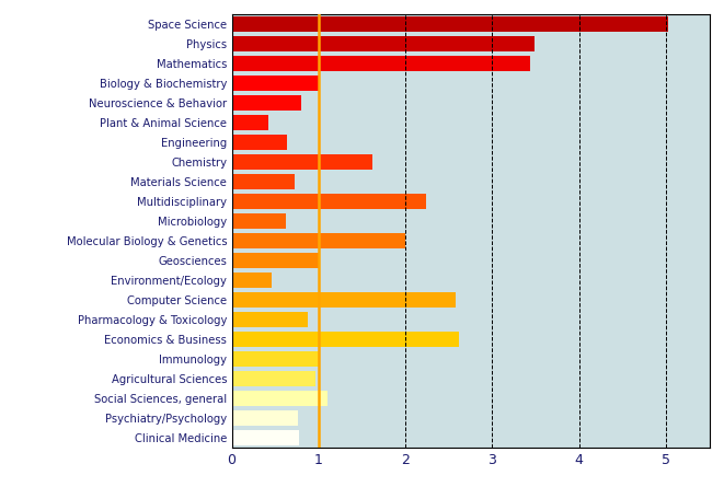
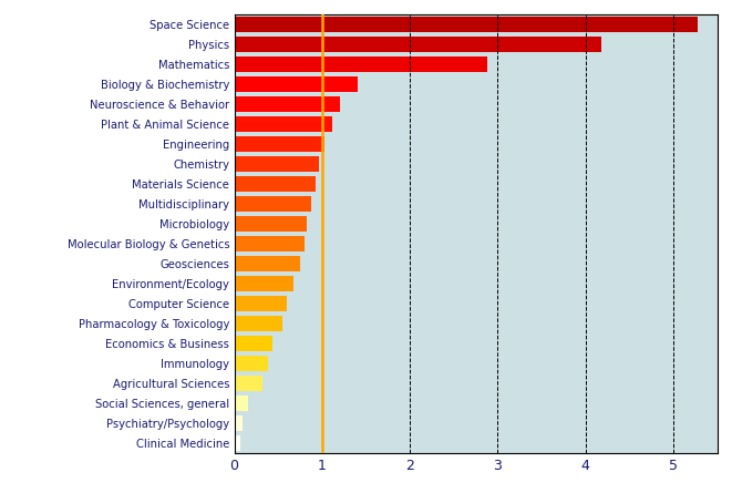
Space Science: 5.02 -> 5.28
Physics: 3.48 -> 4.18
Mathematics: 3.44 -> 2.88
Biology & Biochemistry: 1.02 -> 1.40
Neuroscience & Behavior: 0.80 -> 1.20
Plant & Animal Science: 0.42 -> 1.12
Engineering: 0.64 -> 1.03
Chemistry: 1.62 -> 0.97
Materials Science: 0.72 -> 0.93
Multidisciplinary: 2.24 -> 0.87
Microbiology: 0.62 -> 0.83
Molecular Biology & Genetics: 2.00 -> 0.80
Geosciences: 1.02 -> 0.75
Environment/Ecology: 0.46 -> 0.68
Computer Science: 2.58 -> 0.60
Pharmacology & Toxicology: 0.88 -> 0.55
Economics & Business: 2.62 -> 0.43
Immunology: 1.02 -> 0.38
Agricultural Sciences: 0.96 -> 0.32
Social Sciences, general: 1.10 -> 0.16
Psychiatry/Psychology: 0.76 -> 0.10
Clinical Medicine: 0.78 -> 0.07
